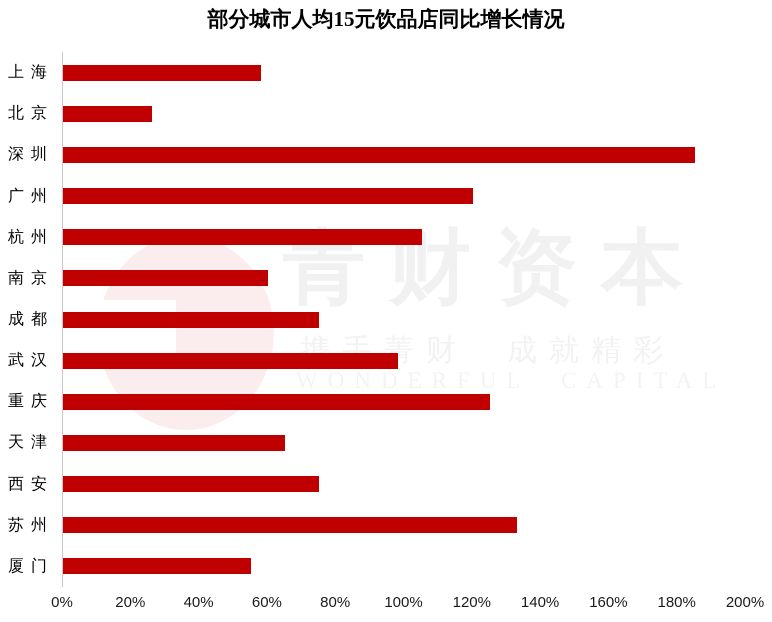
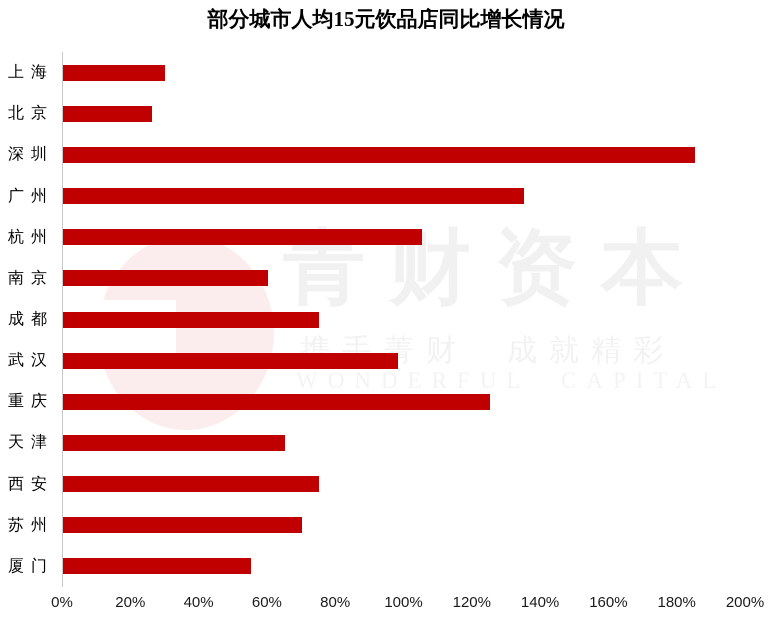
上海: 58% -> 30%
广州: 120% -> 135%
苏州: 133% -> 70%
